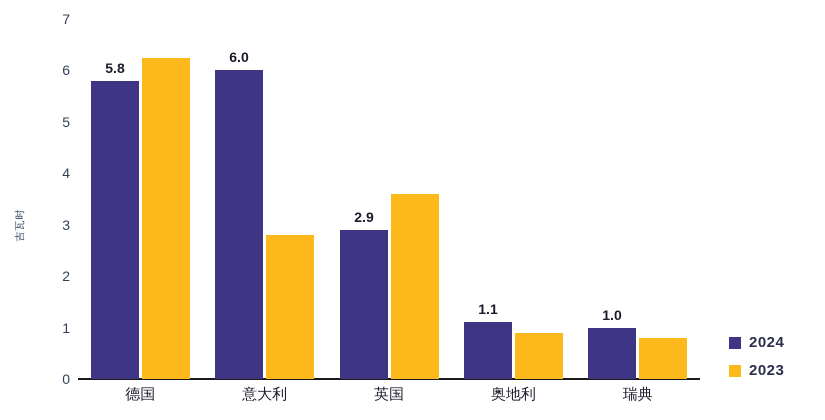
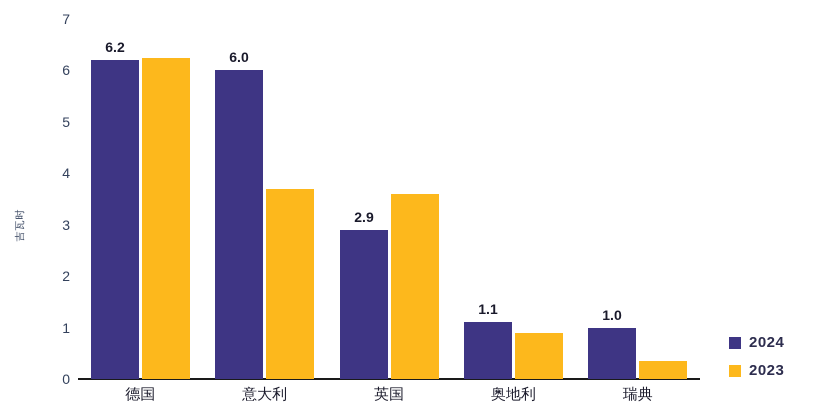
2024/德国: 5.8 -> 6.2
2023/意大利: 2.8 -> 3.7
2023/瑞典: 0.8 -> 0.3
